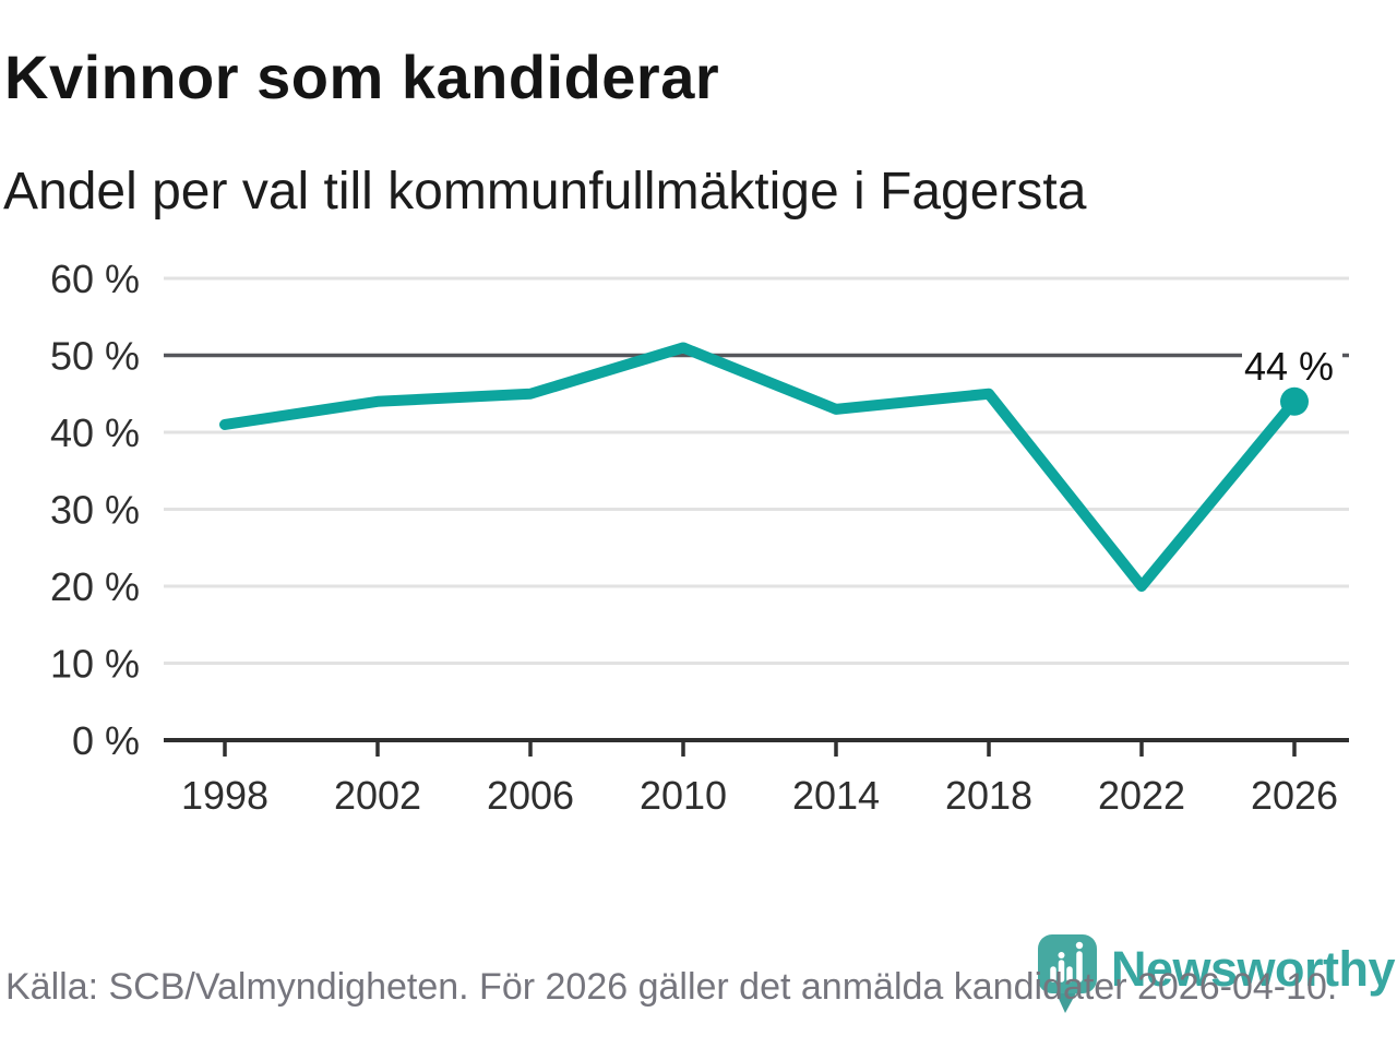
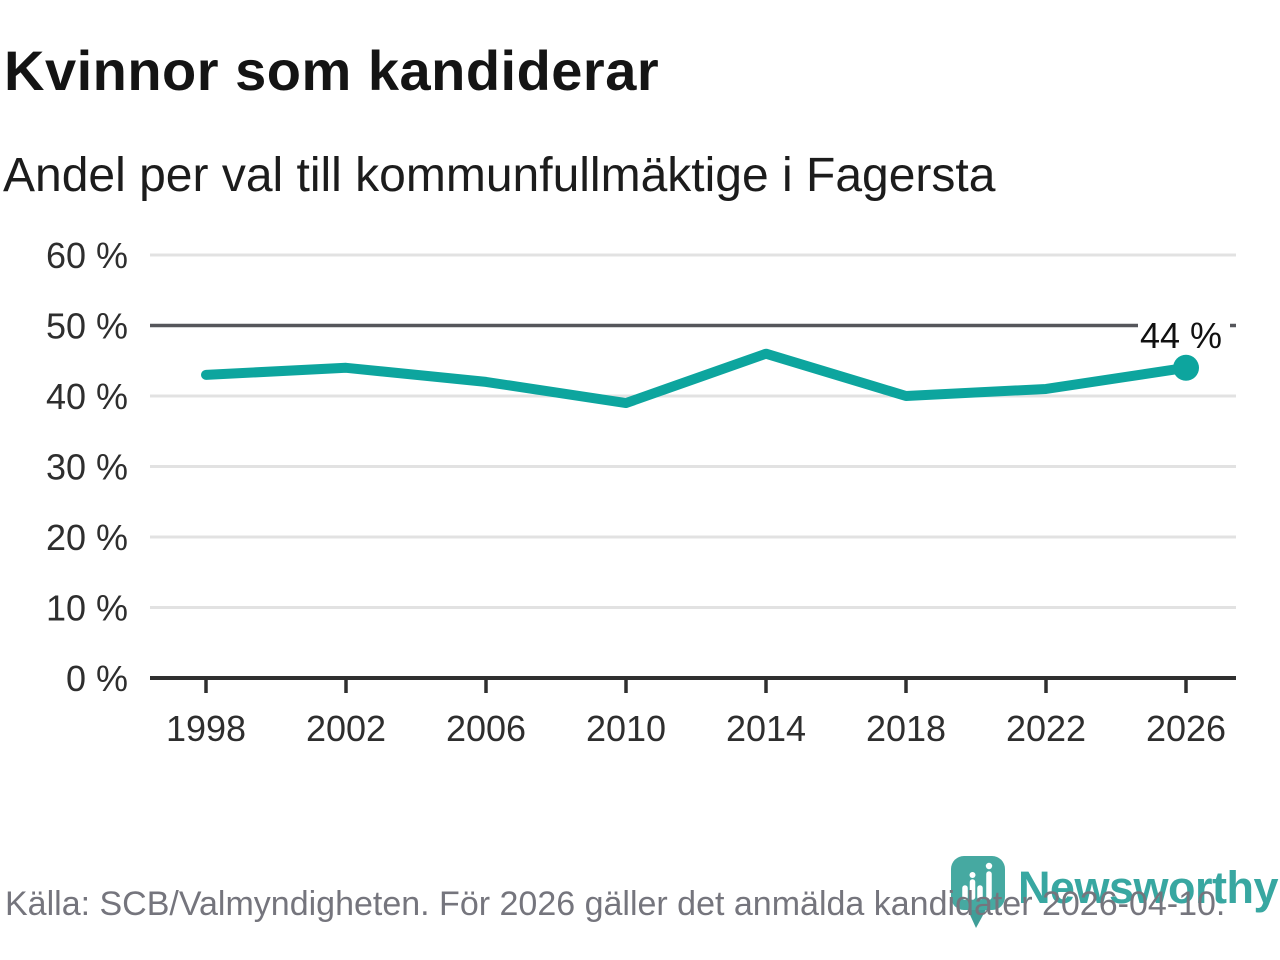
1998: 41% -> 43%
2006: 45% -> 42%
2010: 51% -> 39%
2014: 43% -> 46%
2018: 45% -> 40%
2022: 20% -> 41%
